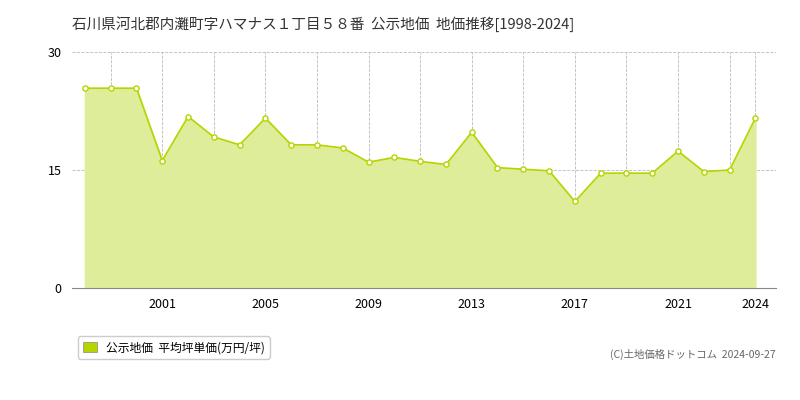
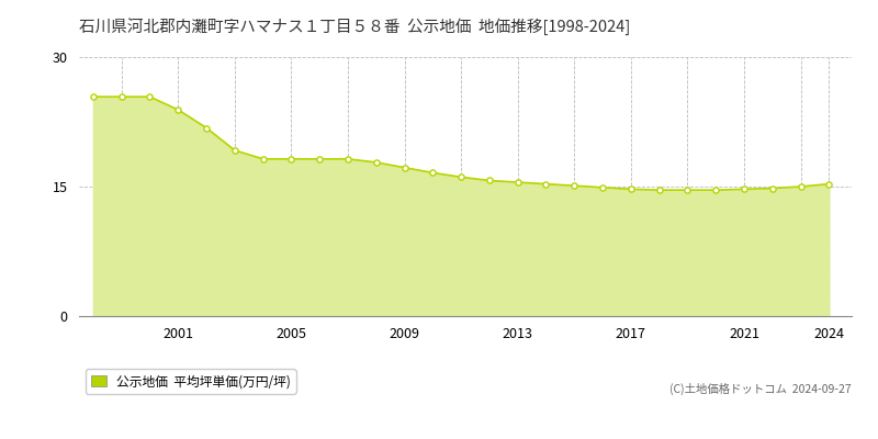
2001: 16.2 -> 23.9
2005: 21.6 -> 18.2
2009: 16.0 -> 17.2
2013: 19.8 -> 15.5
2017: 11.0 -> 14.7
2021: 17.4 -> 14.7
2024: 21.6 -> 15.3
